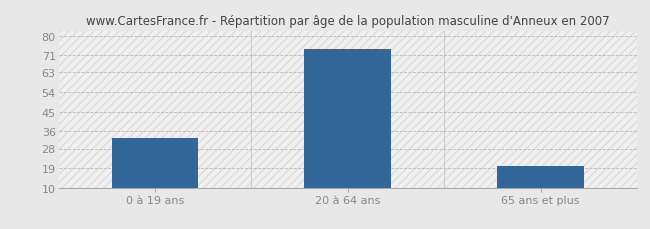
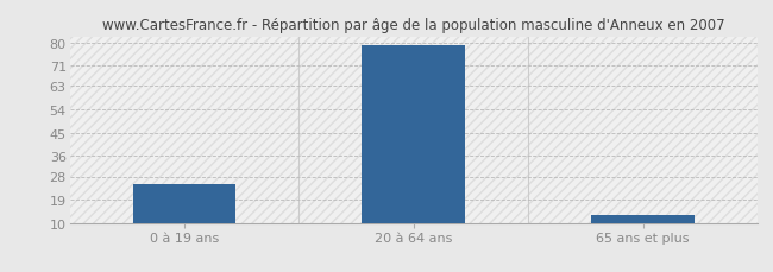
0 à 19 ans: 33 -> 25
20 à 64 ans: 74 -> 79
65 ans et plus: 20 -> 13
